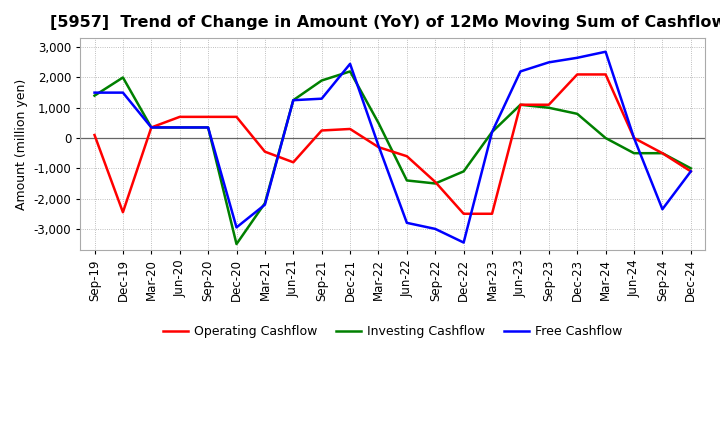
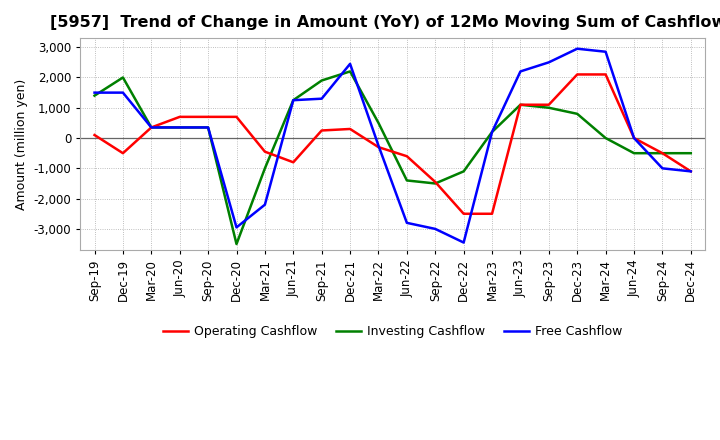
Operating Cashflow/Dec-19: -2,450 -> -500
Investing Cashflow/Mar-21: -2,150 -> -1,000
Free Cashflow/Dec-23: 2,650 -> 2,950
Free Cashflow/Sep-24: -2,350 -> -1,000
Investing Cashflow/Dec-24: -1,000 -> -500
